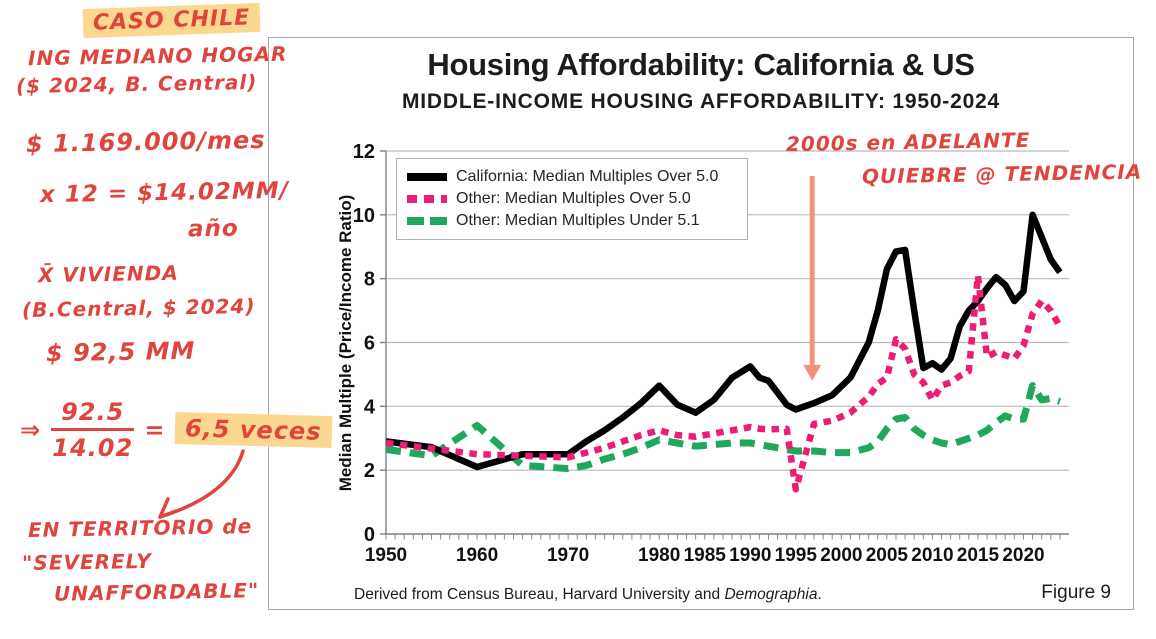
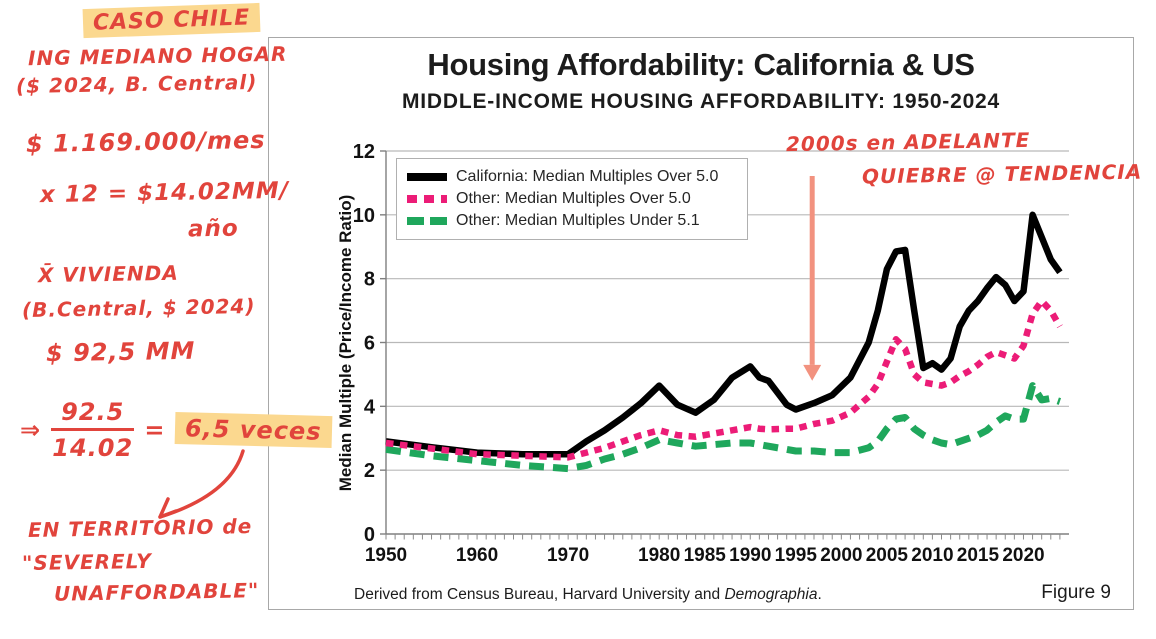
California: Median Multiples Over 5.0/1960: 2.1 -> 2.5
Other: Median Multiples Under 5.1/1960: 3.4 -> 2.3
Other: Median Multiples Over 5.0/1995: 1.4 -> 3.3
Other: Median Multiples Over 5.0/2005: 4.9 -> 5.4
Other: Median Multiples Over 5.0/2010: 4.2 -> 4.7
Other: Median Multiples Over 5.0/2015: 8.1 -> 5.3
